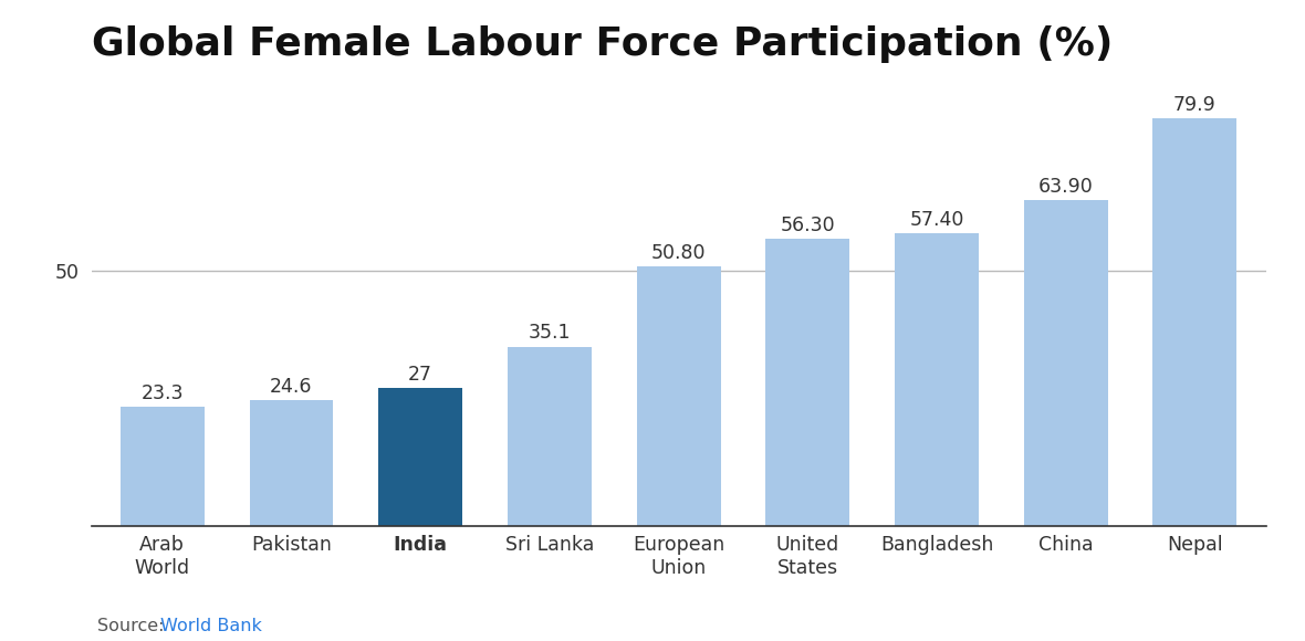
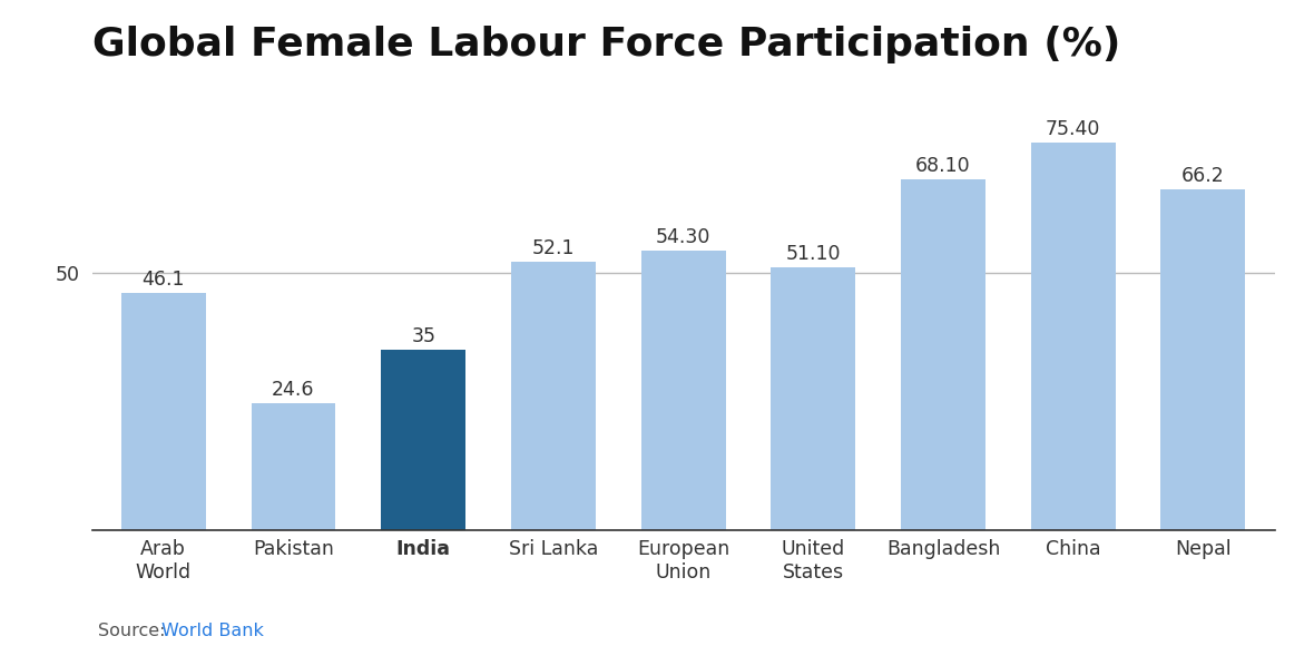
Arab World: 23.3 -> 46.1
India: 27 -> 35
Sri Lanka: 35.1 -> 52.1
European Union: 50.80 -> 54.30
United States: 56.30 -> 51.10
Bangladesh: 57.40 -> 68.10
China: 63.90 -> 75.40
Nepal: 79.9 -> 66.2
